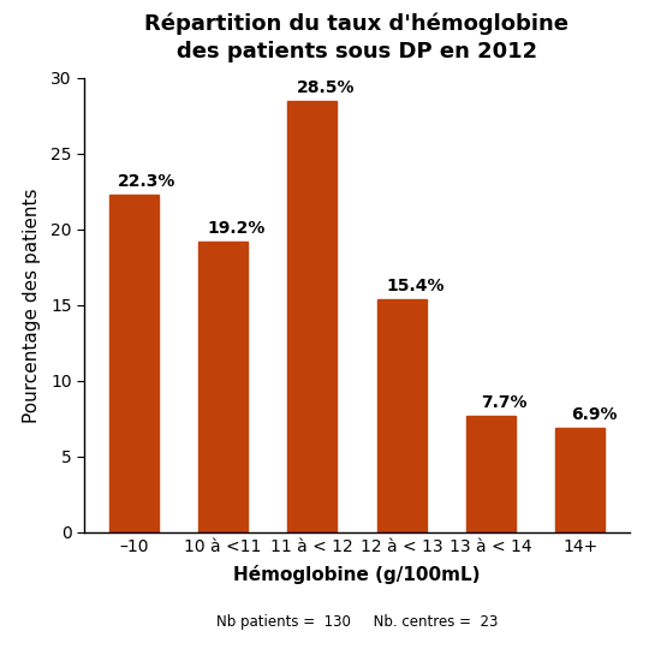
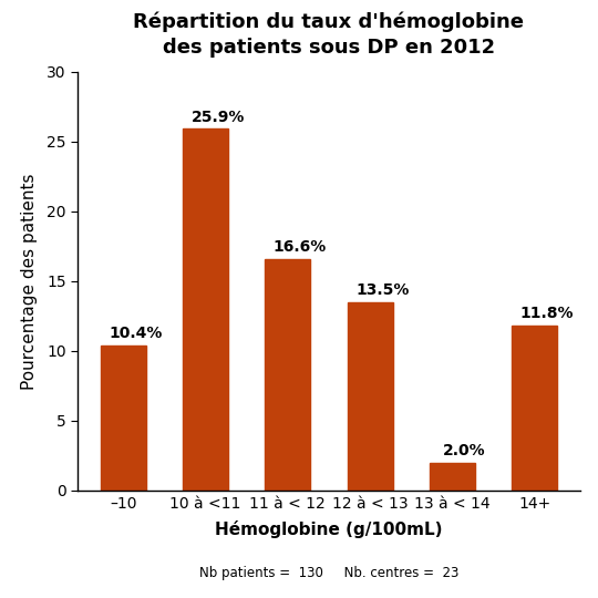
–10: 22.3% -> 10.4%
10 à <11: 19.2% -> 25.9%
11 à < 12: 28.5% -> 16.6%
12 à < 13: 15.4% -> 13.5%
13 à < 14: 7.7% -> 2.0%
14+: 6.9% -> 11.8%
